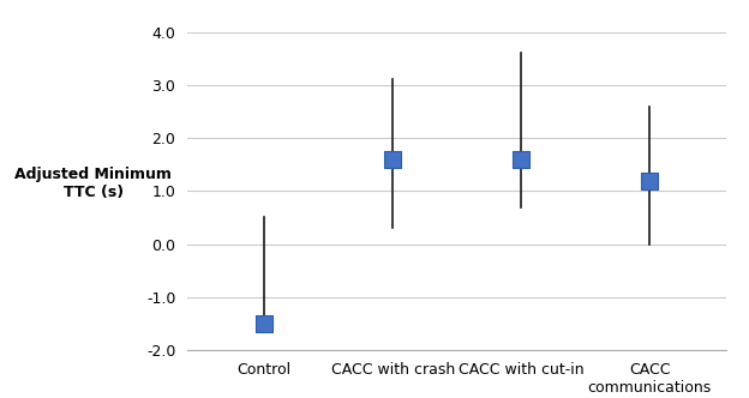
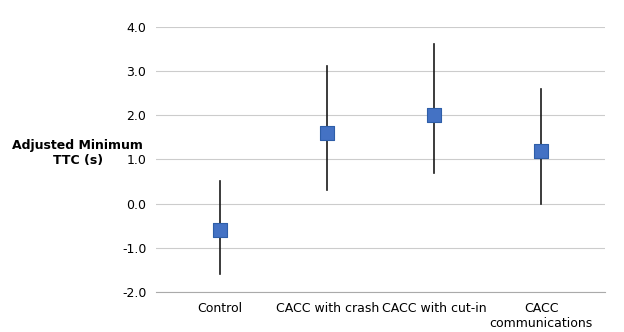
Control: -1.5 -> -0.6
CACC with cut-in: 1.6 -> 2.0
